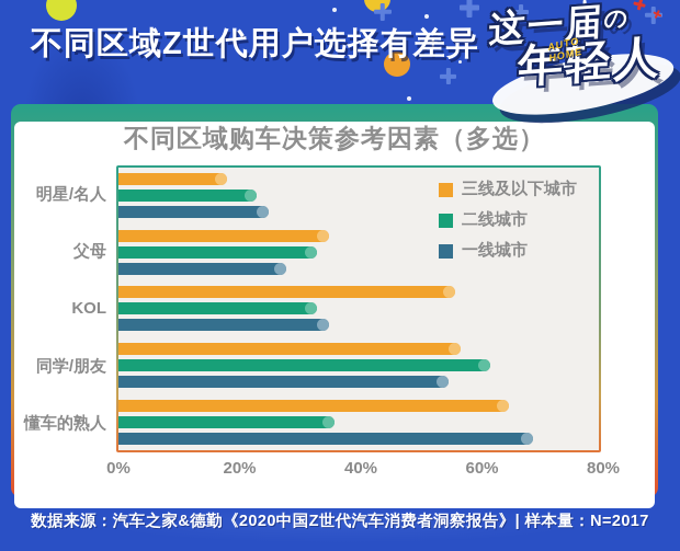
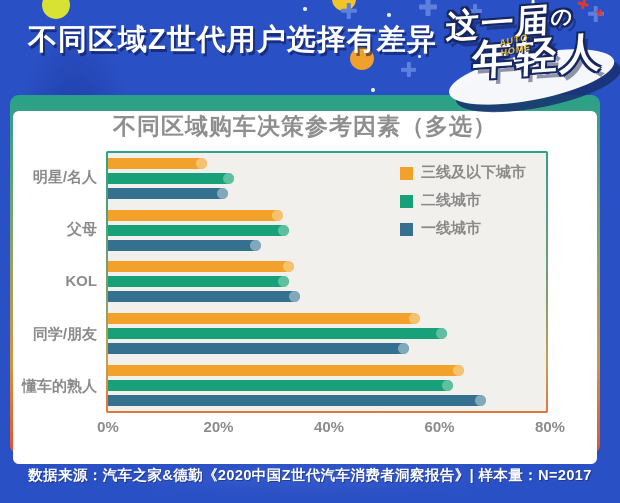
一线城市/明星/名人: 25% -> 22%
三线及以下城市/父母: 35% -> 32%
三线及以下城市/KOL: 56% -> 34%
二线城市/懂车的熟人: 36% -> 63%
